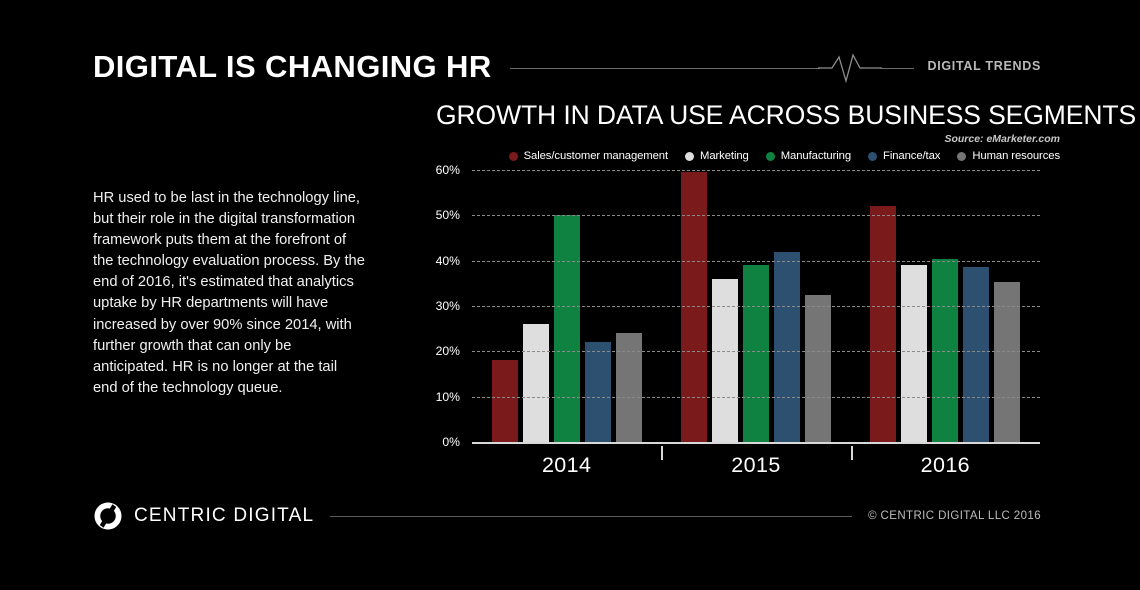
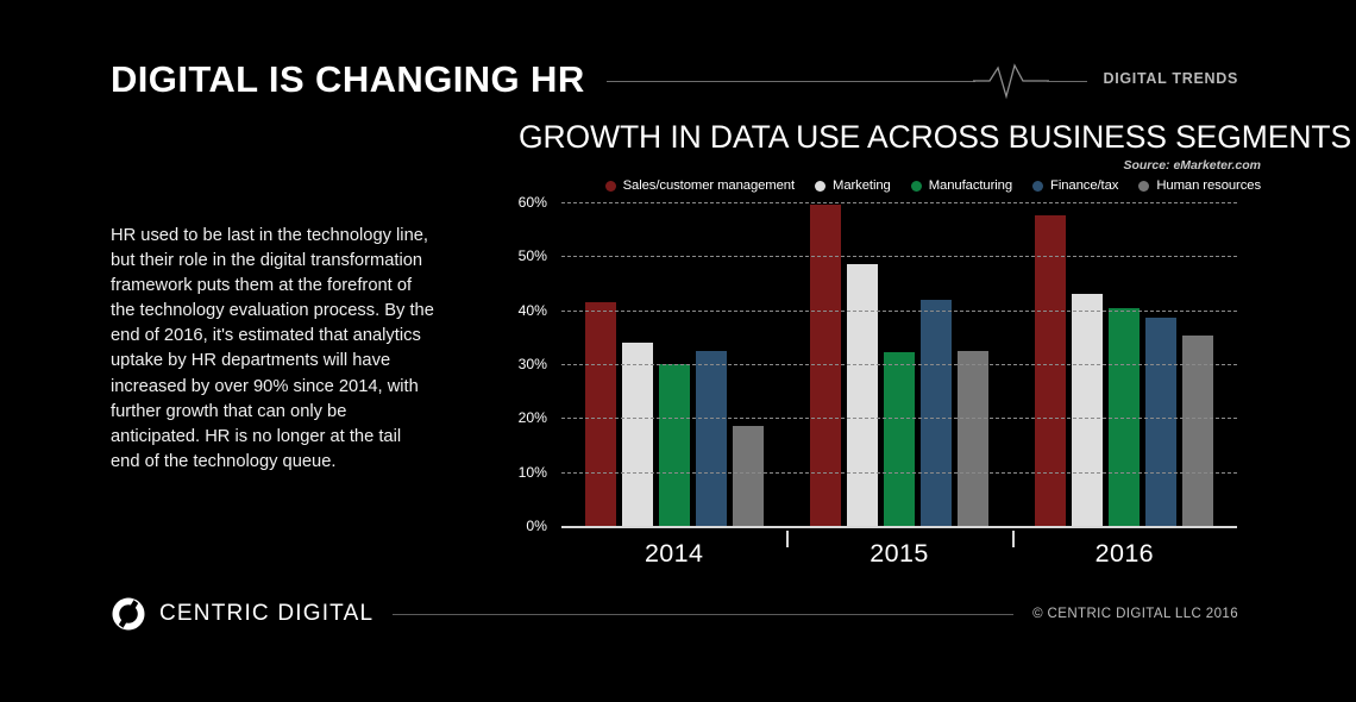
Sales/customer management/2014: 18% -> 42%
Marketing/2014: 26% -> 34%
Manufacturing/2014: 50% -> 30%
Finance/tax/2014: 22% -> 32%
Human resources/2014: 24% -> 18%
Marketing/2015: 36% -> 48%
Manufacturing/2015: 39% -> 32%
Sales/customer management/2016: 52% -> 58%
Marketing/2016: 39% -> 43%
